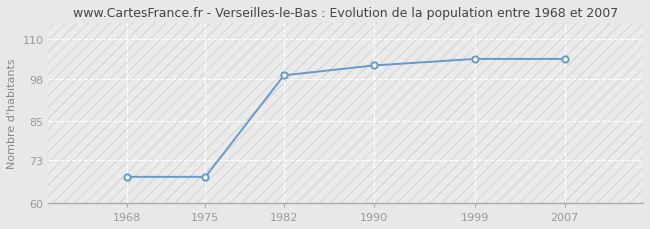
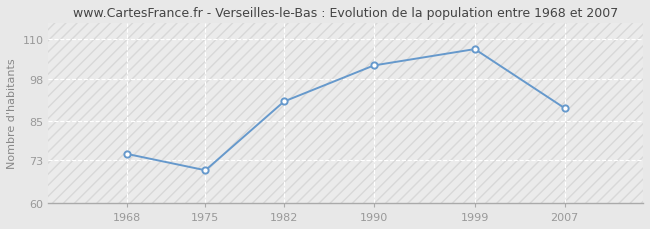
1968: 68 -> 75
1975: 68 -> 70
1982: 99 -> 91
1999: 104 -> 107
2007: 104 -> 89
